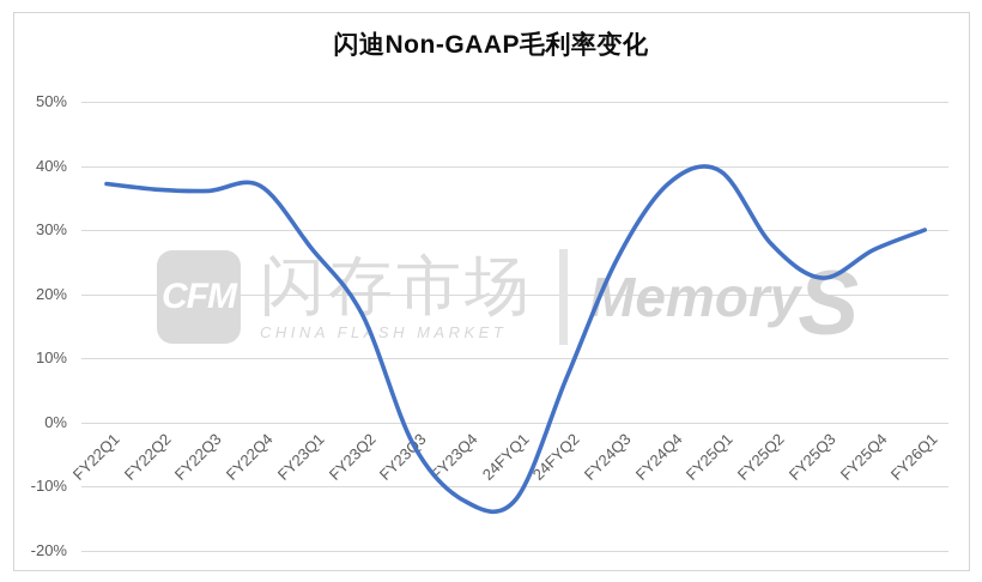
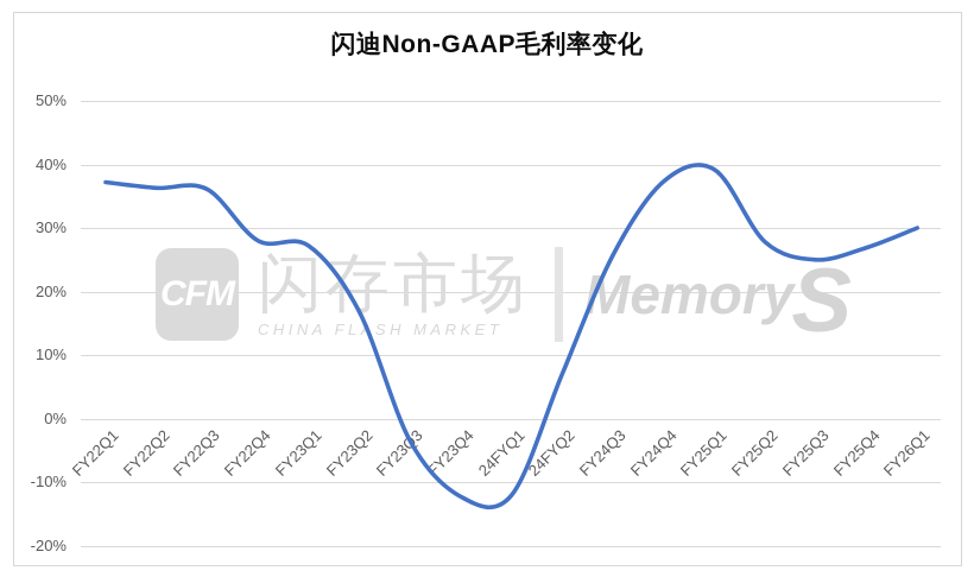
FY22Q4: 37% -> 28%
FY25Q3: 22% -> 25%
